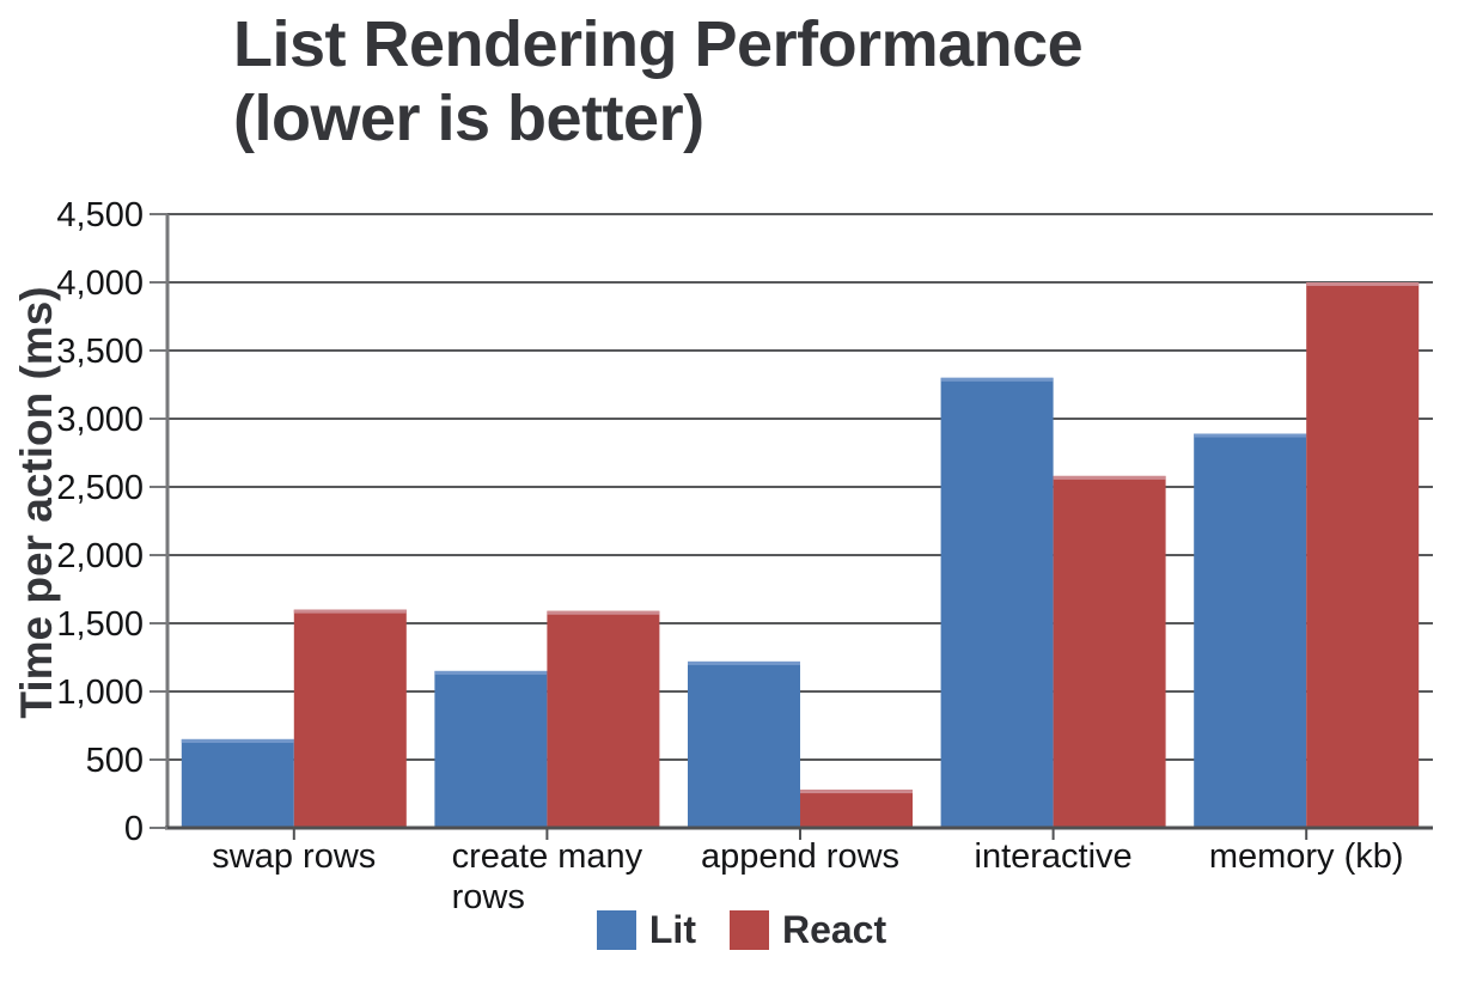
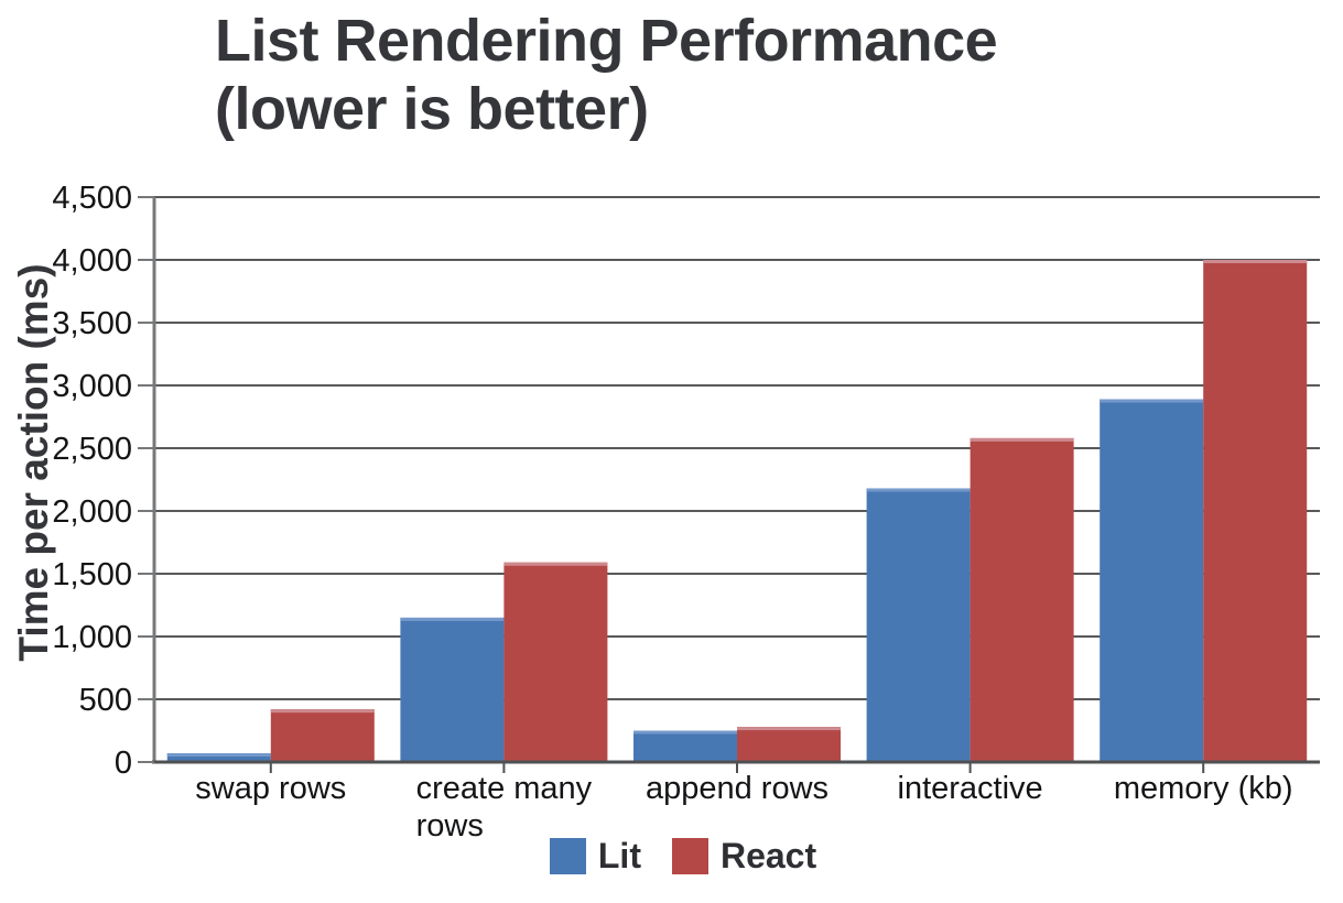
Lit/swap rows: 650 -> 70
React/swap rows: 1600 -> 420
Lit/append rows: 1220 -> 250
Lit/interactive: 3300 -> 2180
